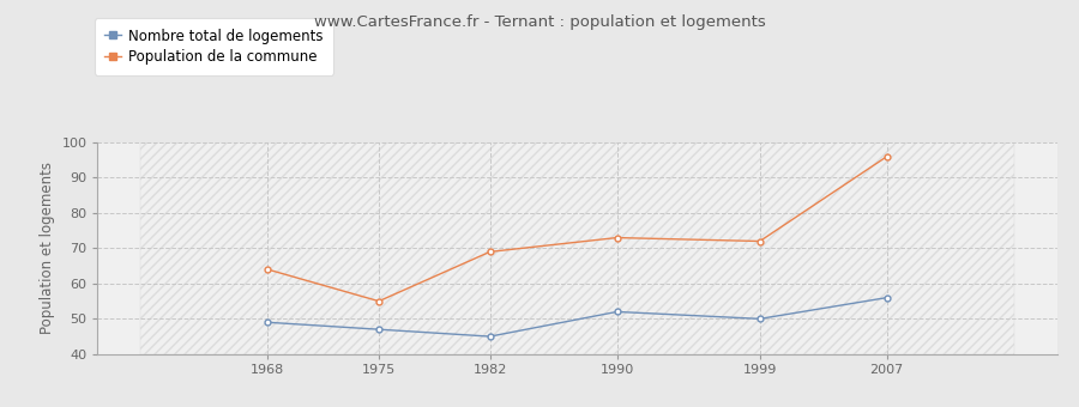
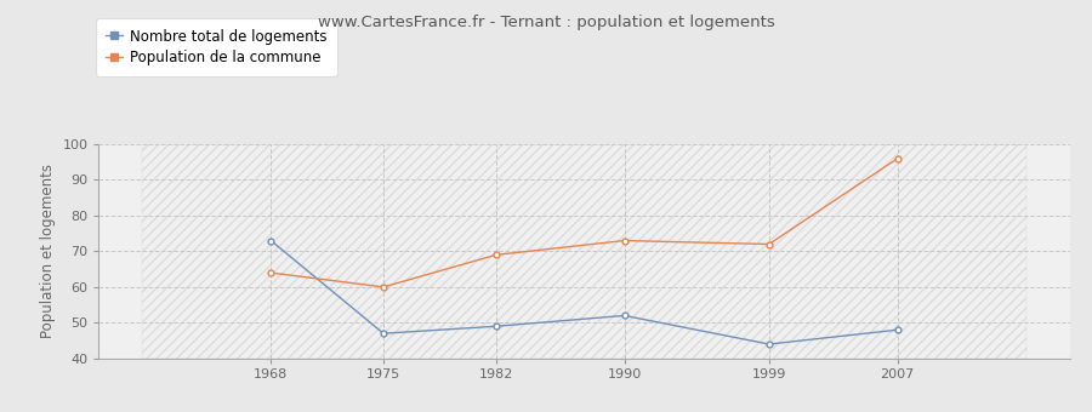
Nombre total de logements/1968: 49 -> 73
Population de la commune/1975: 55 -> 60
Nombre total de logements/1982: 45 -> 49
Nombre total de logements/1999: 50 -> 44
Nombre total de logements/2007: 56 -> 48
